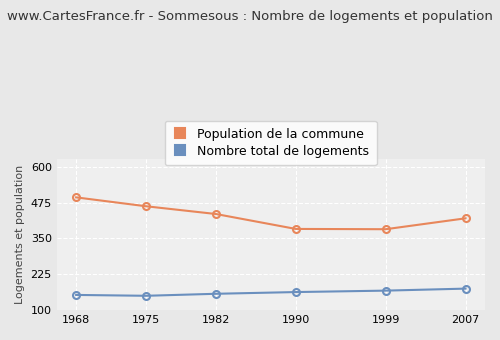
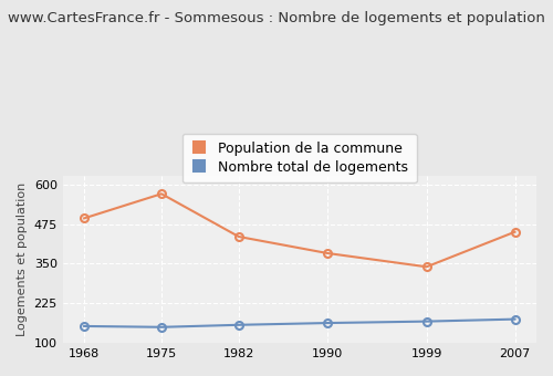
Population de la commune/1975: 462 -> 570
Population de la commune/1999: 382 -> 340
Population de la commune/2007: 420 -> 450
